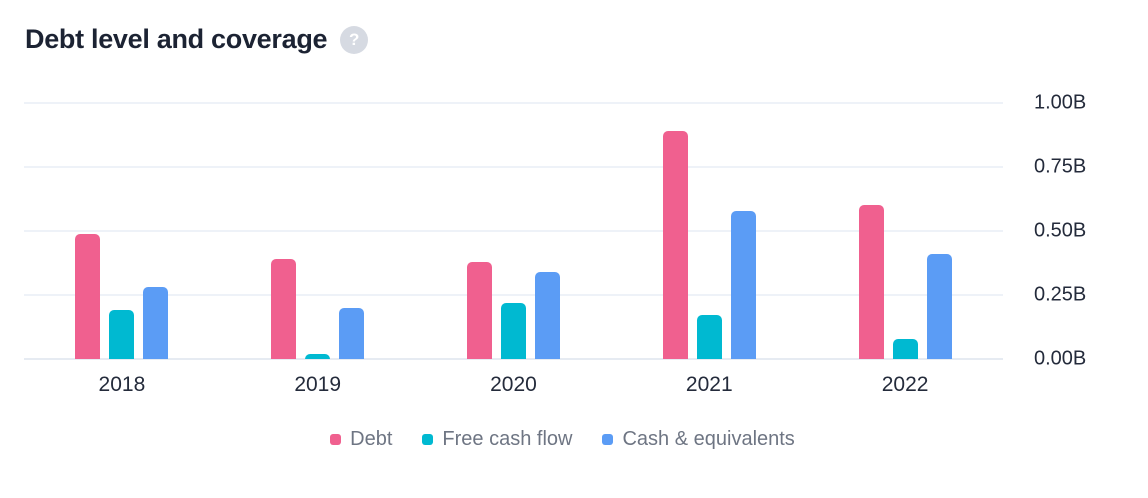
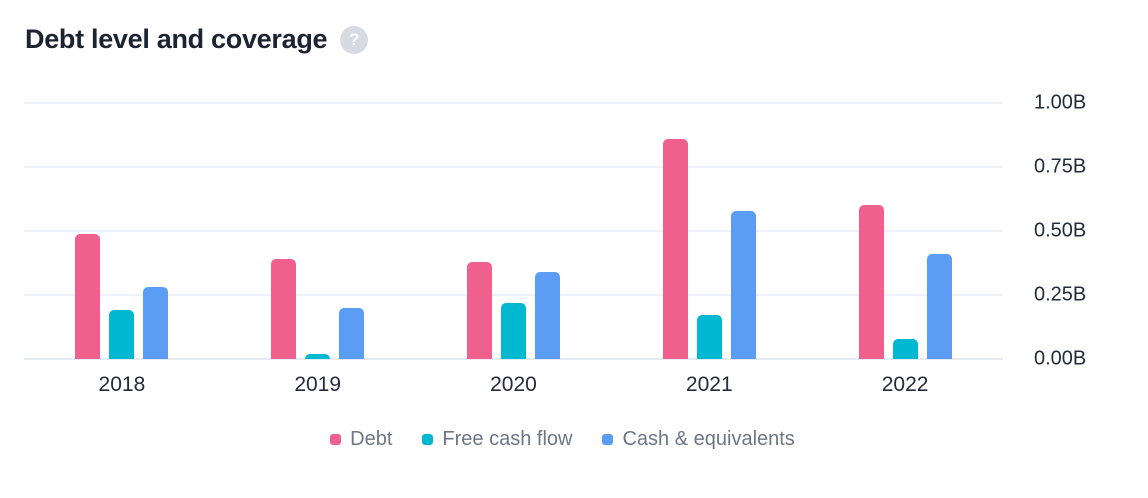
Debt/2021: 0.89B -> 0.86B
